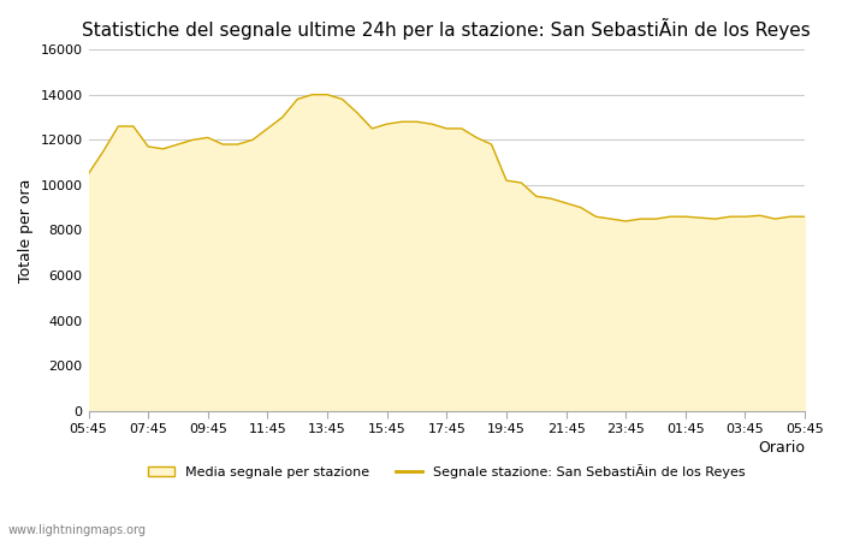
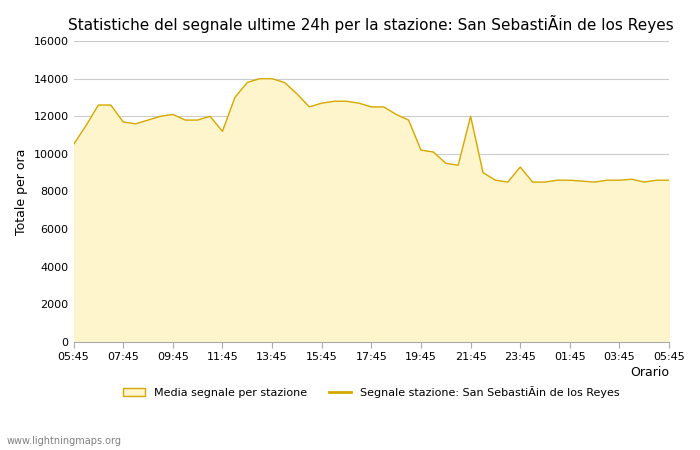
11:45: 12500 -> 11200
21:45: 9200 -> 12000
23:45: 8400 -> 9300
